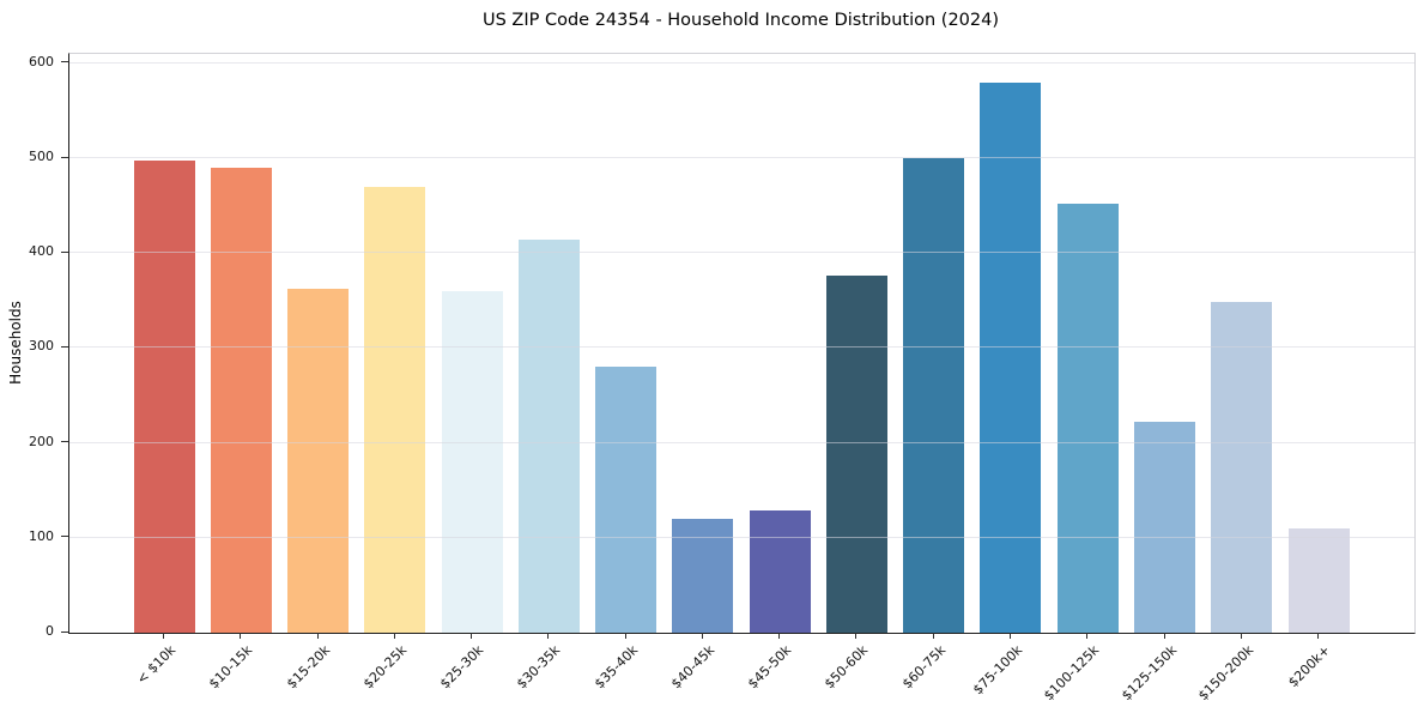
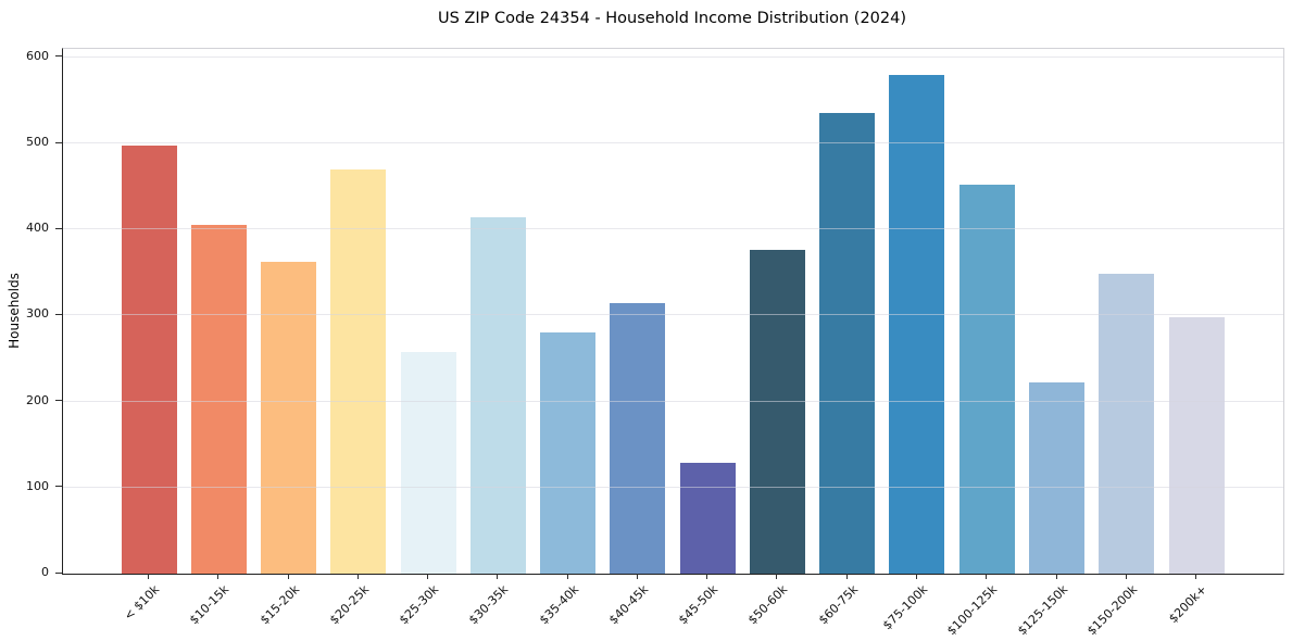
$10-15k: 490 -> 410
$25-30k: 360 -> 260
$40-45k: 120 -> 310
$60-75k: 500 -> 540
$200k+: 110 -> 300
